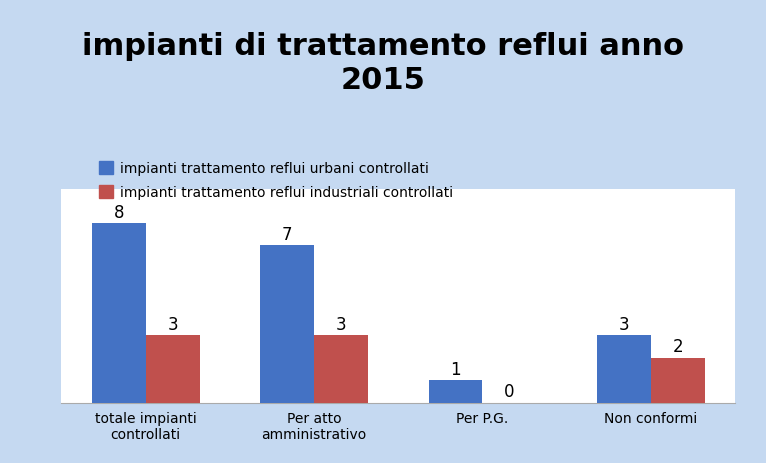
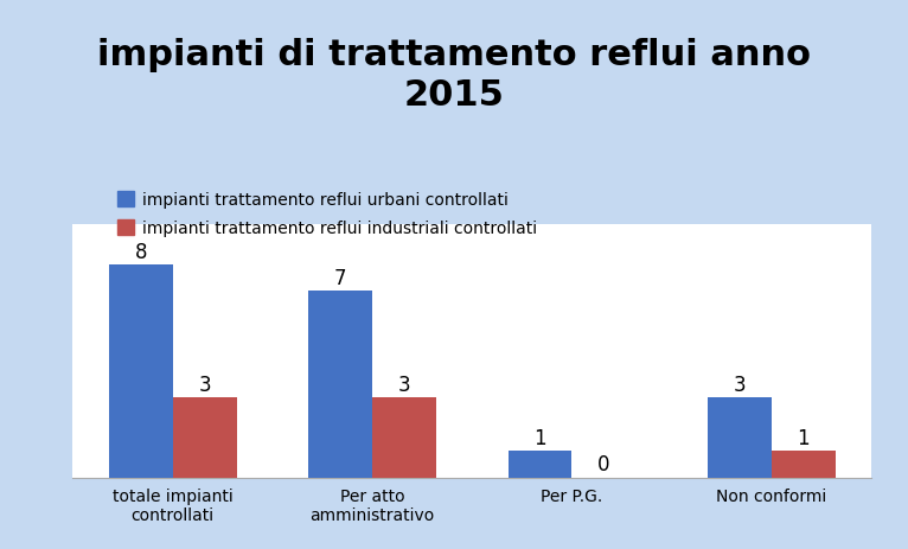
impianti trattamento reflui industriali controllati/Non conformi: 2 -> 1
